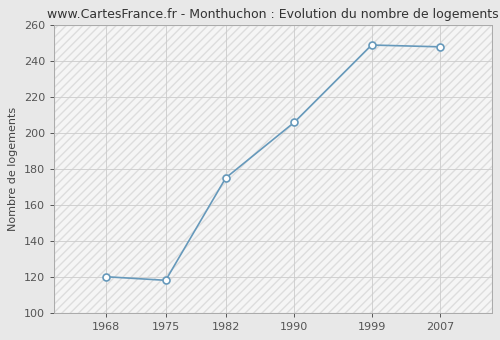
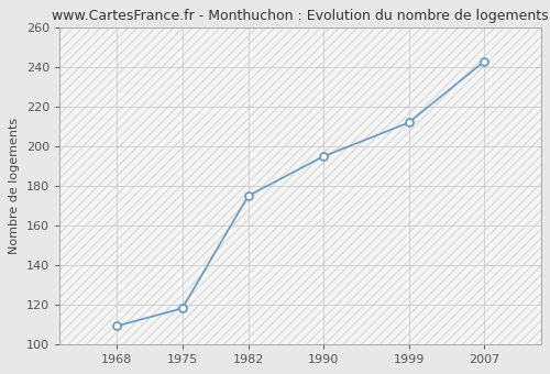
1968: 120 -> 109
1990: 206 -> 195
1999: 249 -> 212
2007: 248 -> 243
